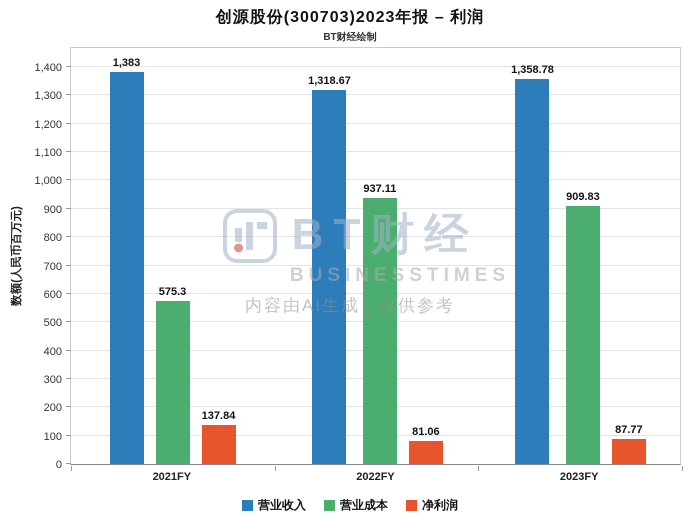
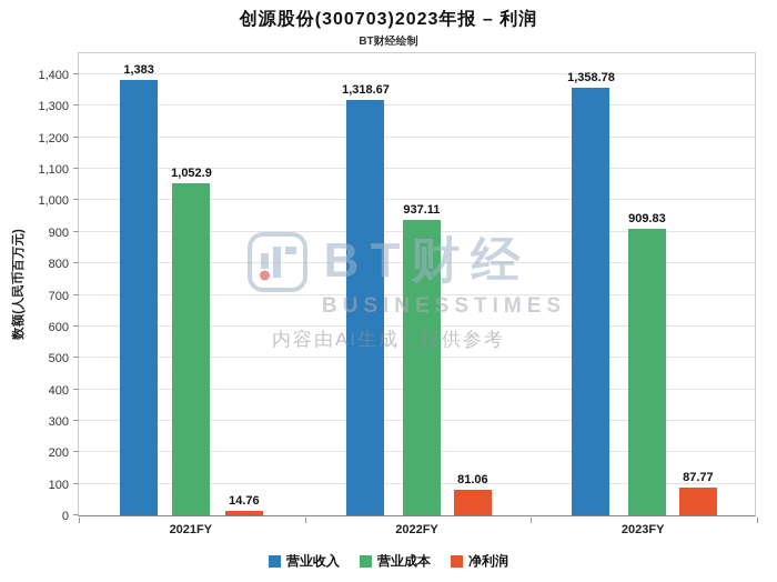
营业成本/2021FY: 575.3 -> 1,052.9
净利润/2021FY: 137.84 -> 14.76
